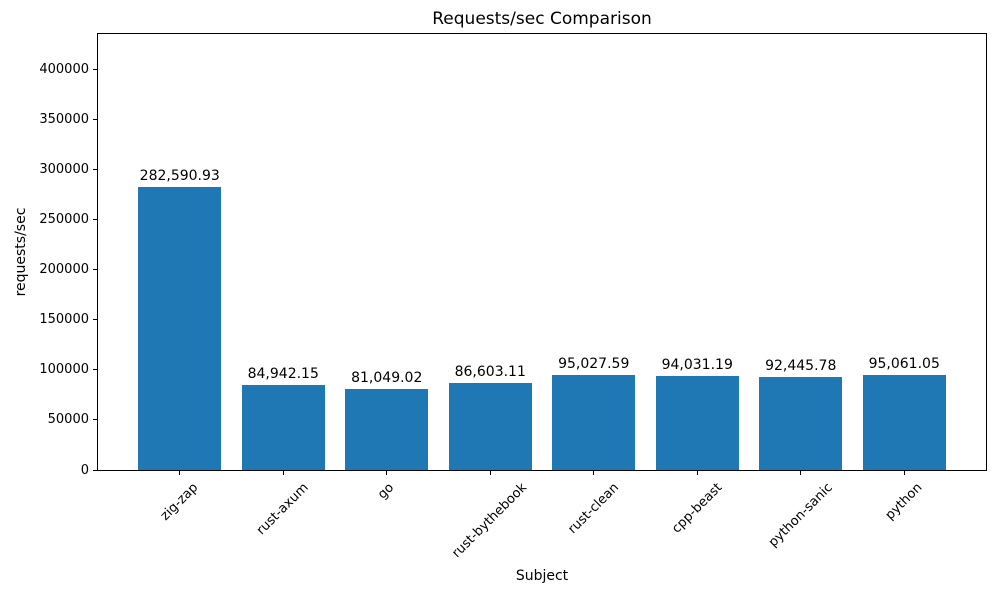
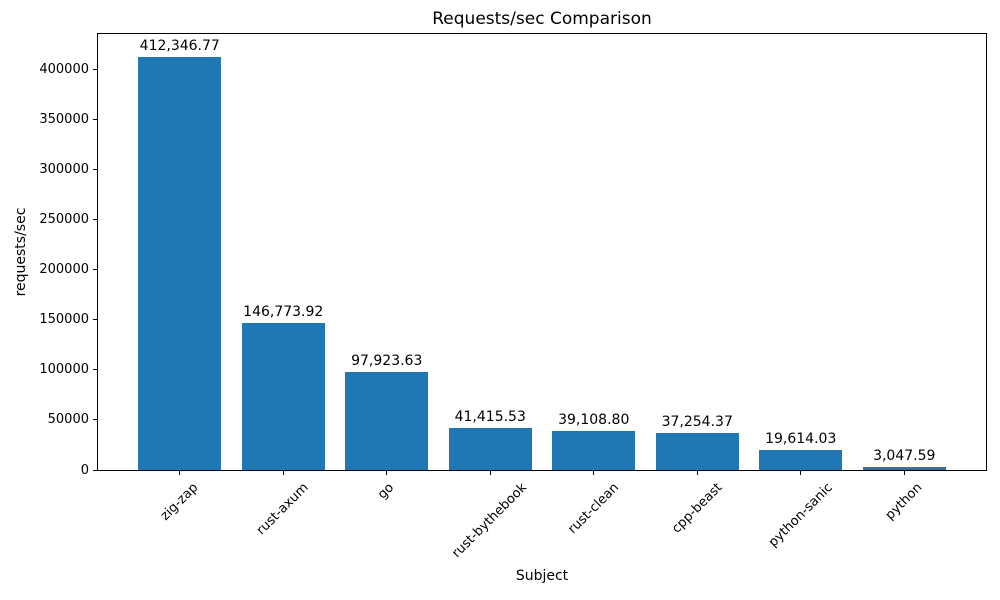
zig-zap: 282,590.93 -> 412,346.77
rust-axum: 84,942.15 -> 146,773.92
go: 81,049.02 -> 97,923.63
rust-bythebook: 86,603.11 -> 41,415.53
rust-clean: 95,027.59 -> 39,108.80
cpp-beast: 94,031.19 -> 37,254.37
python-sanic: 92,445.78 -> 19,614.03
python: 95,061.05 -> 3,047.59
